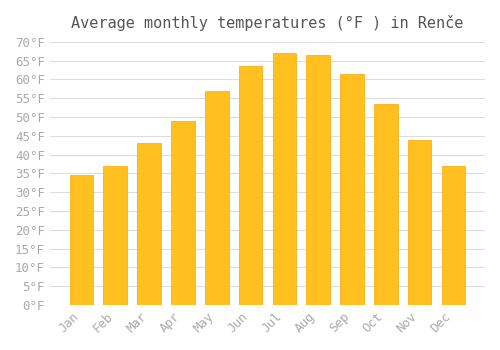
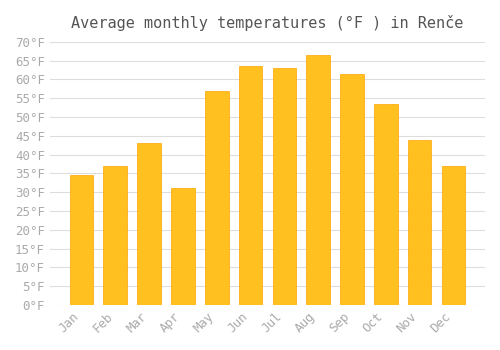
Apr: 49.0°F -> 31.0°F
Jul: 67.0°F -> 63.0°F
